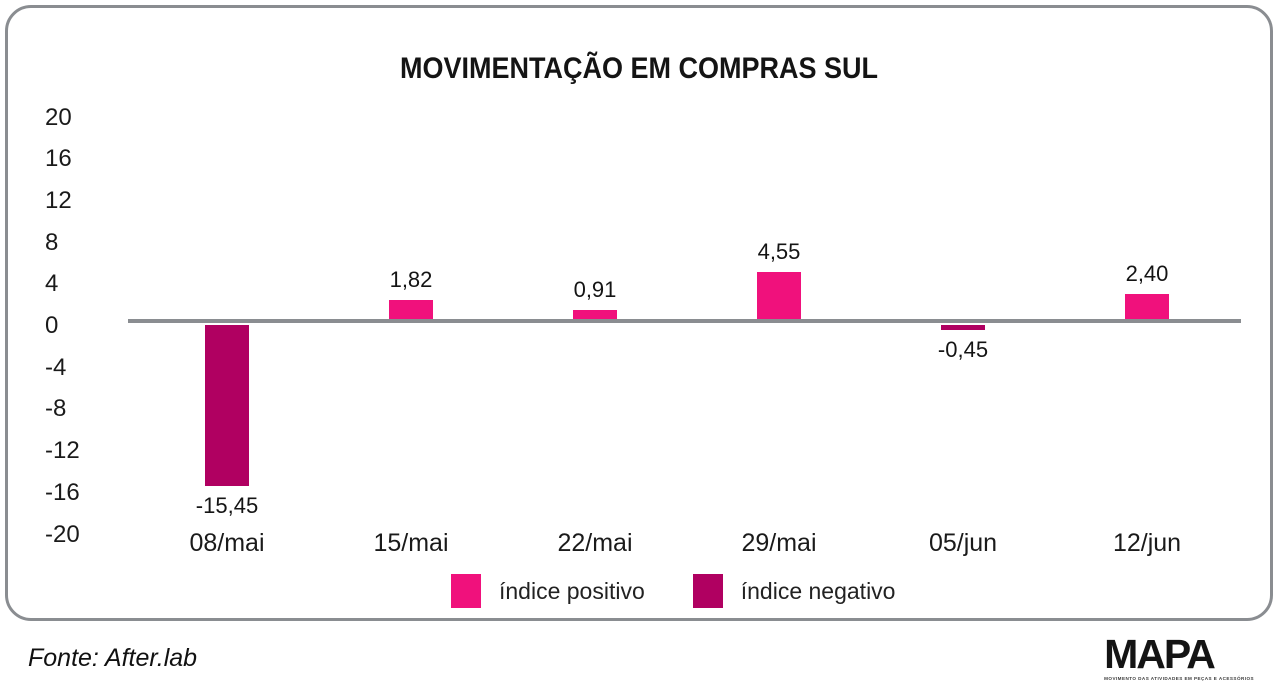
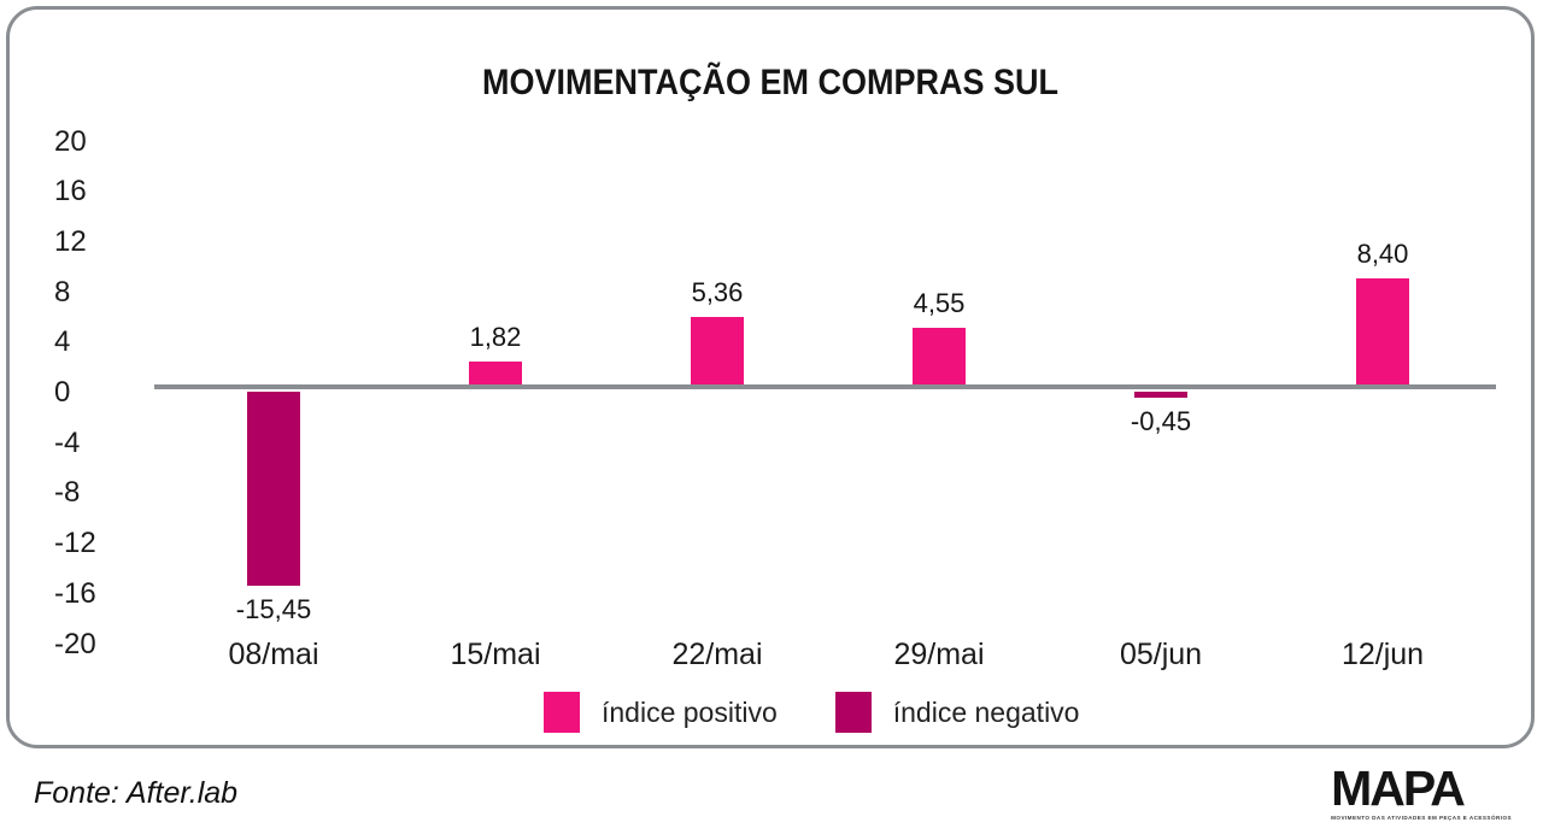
22/mai: 0,91 -> 5,36
12/jun: 2,40 -> 8,40
